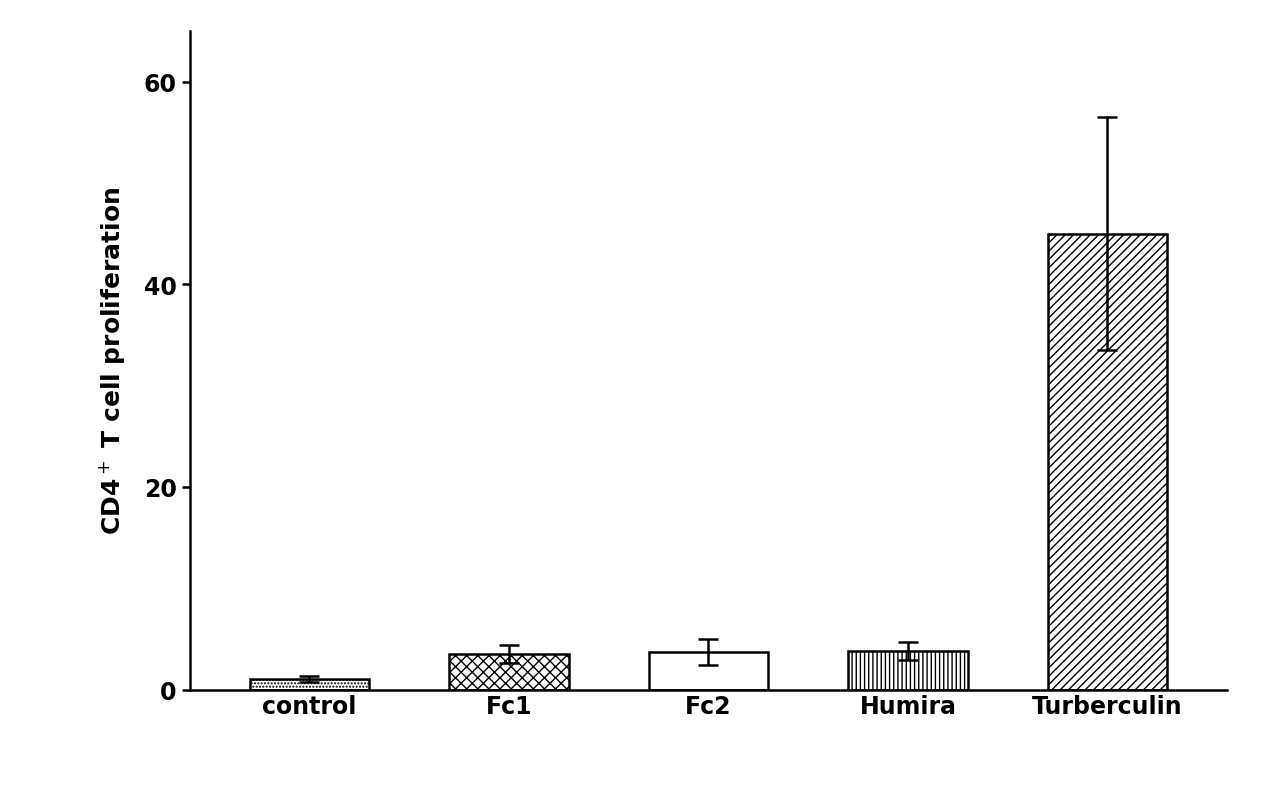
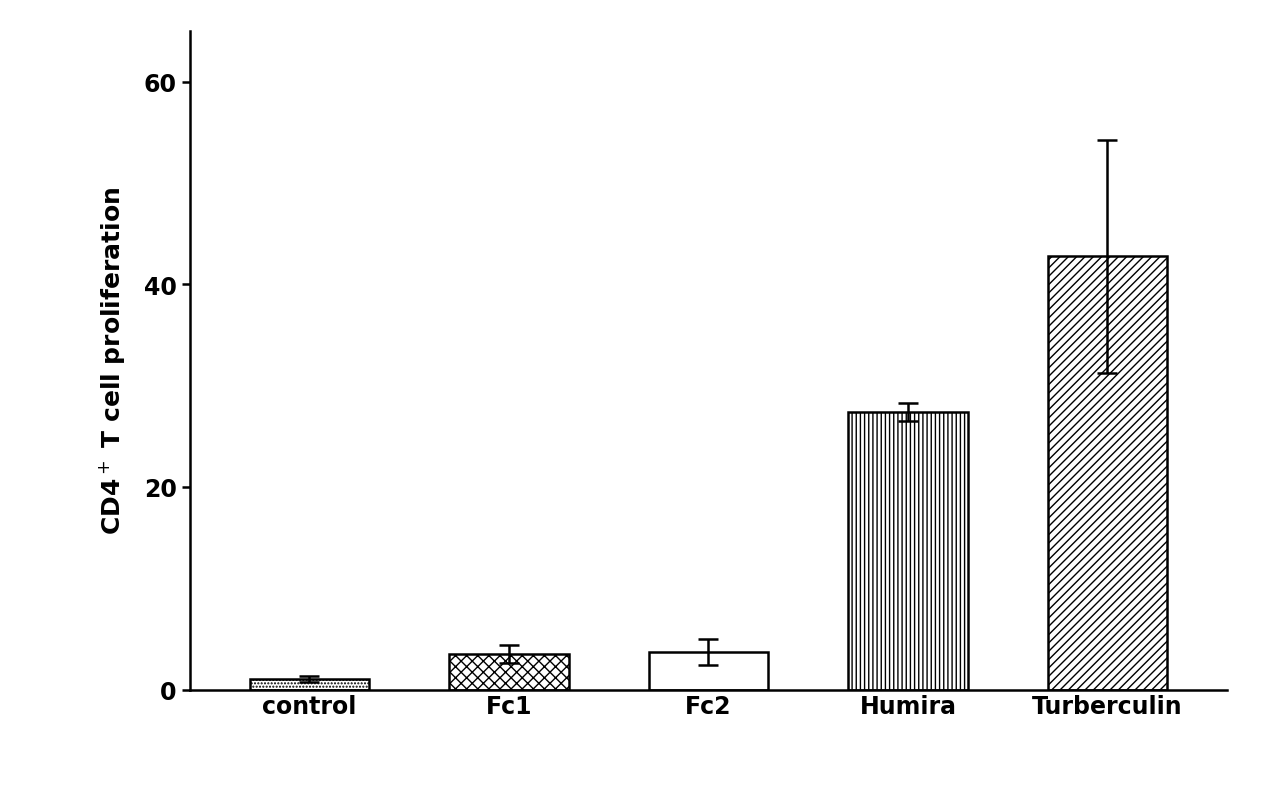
Humira: 3.8 -> 27.4
Turberculin: 45.0 -> 42.8
